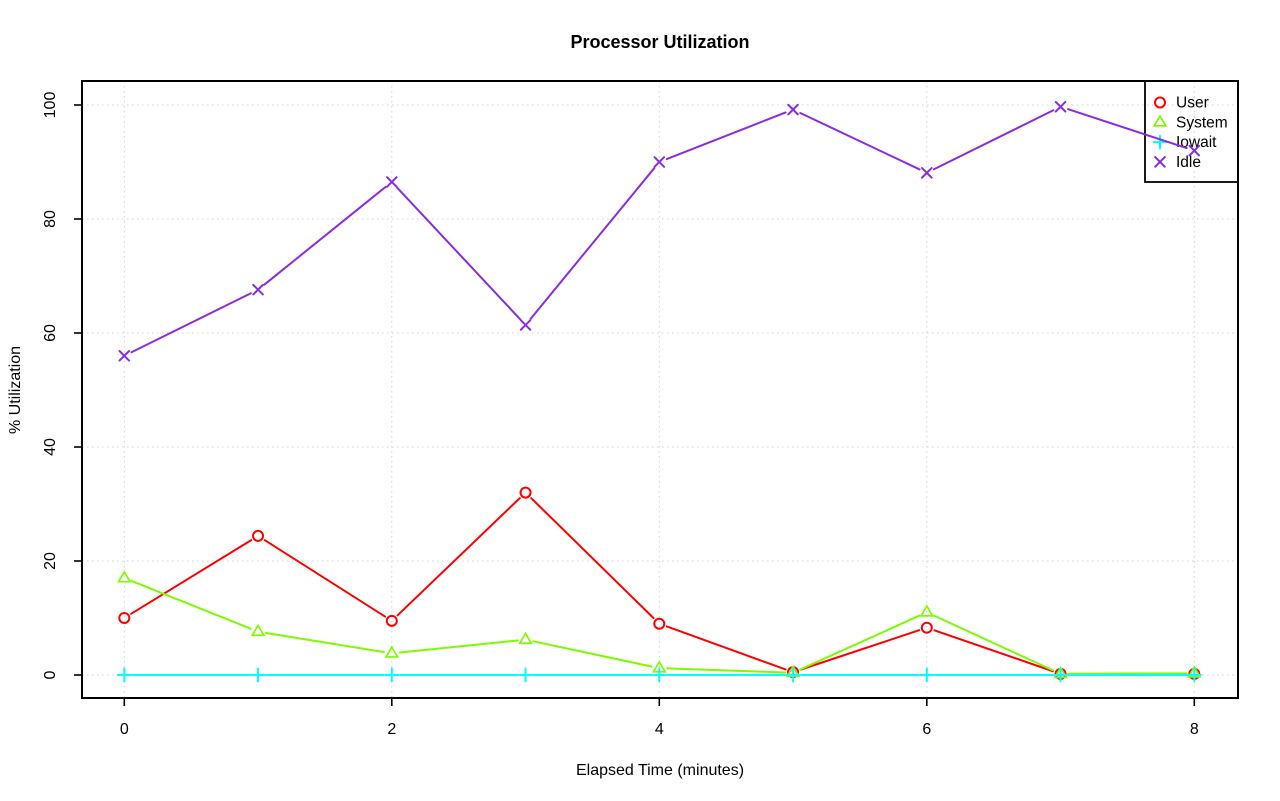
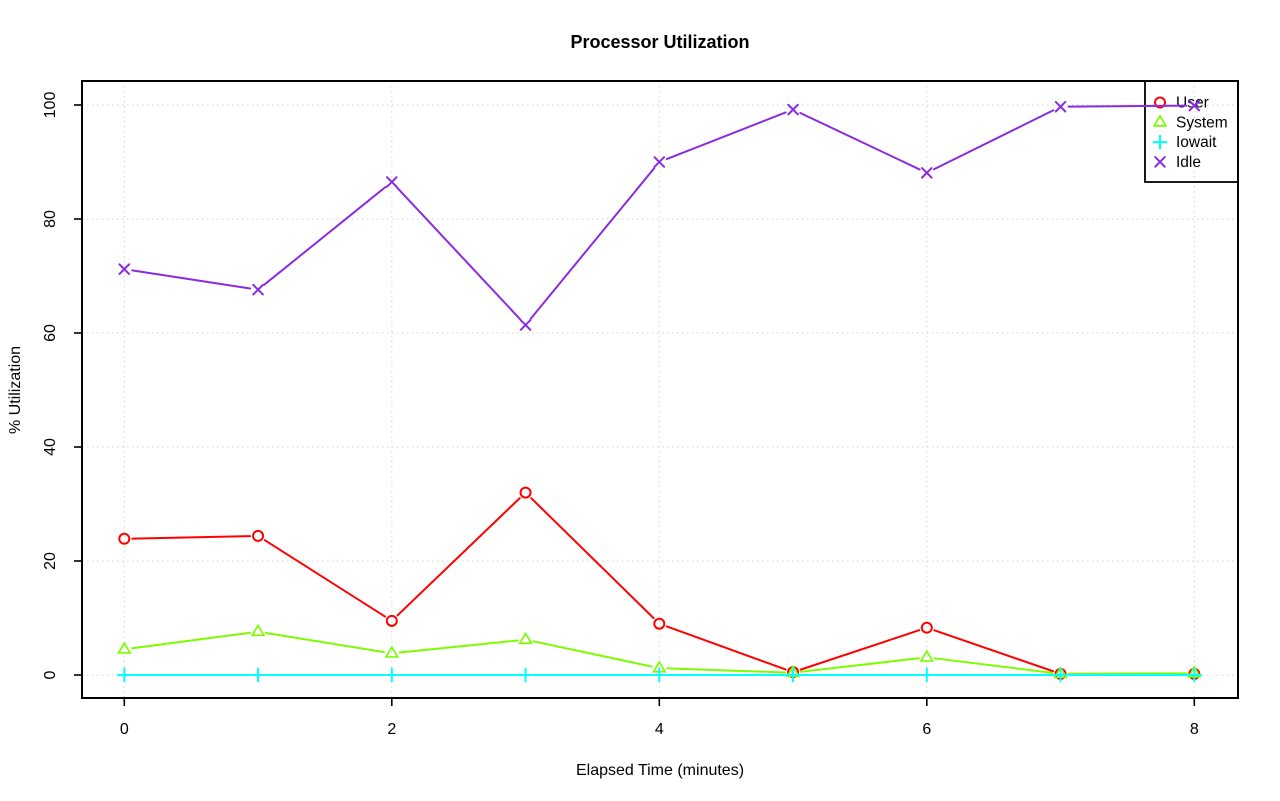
User/0: 10 -> 24
System/0: 17 -> 4
Idle/0: 56 -> 71
System/6: 11 -> 3
Idle/8: 92 -> 100
